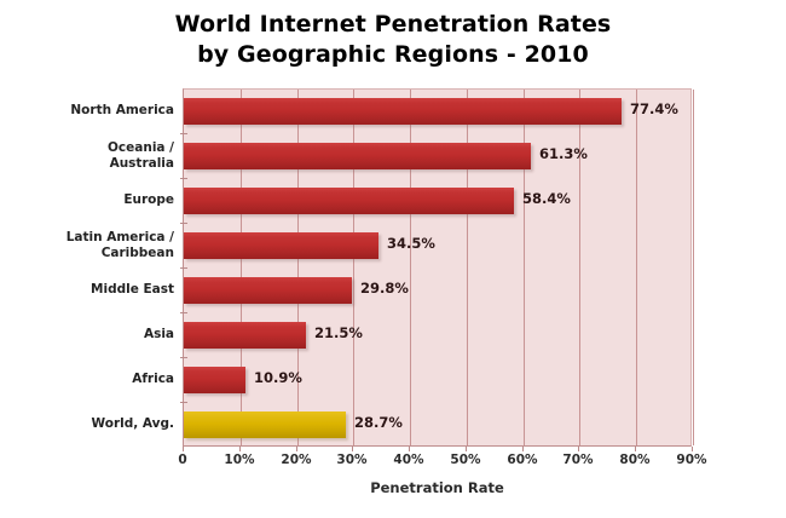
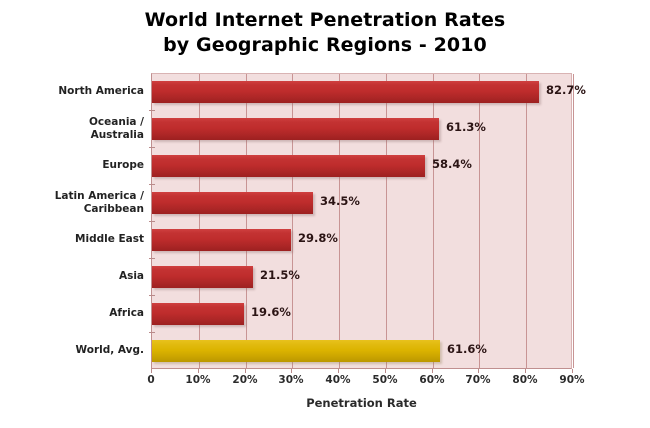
North America: 77.4% -> 82.7%
Africa: 10.9% -> 19.6%
World, Avg.: 28.7% -> 61.6%
